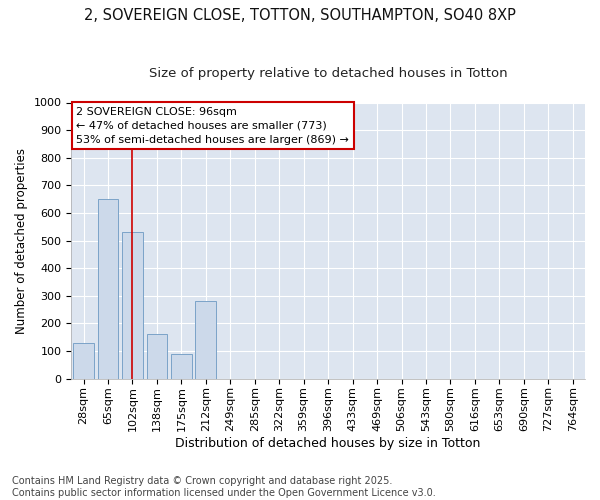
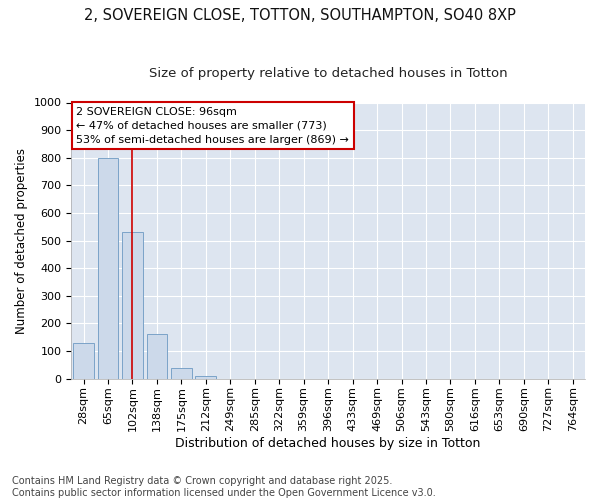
65sqm: 650 -> 800
175sqm: 90 -> 40
212sqm: 280 -> 10
